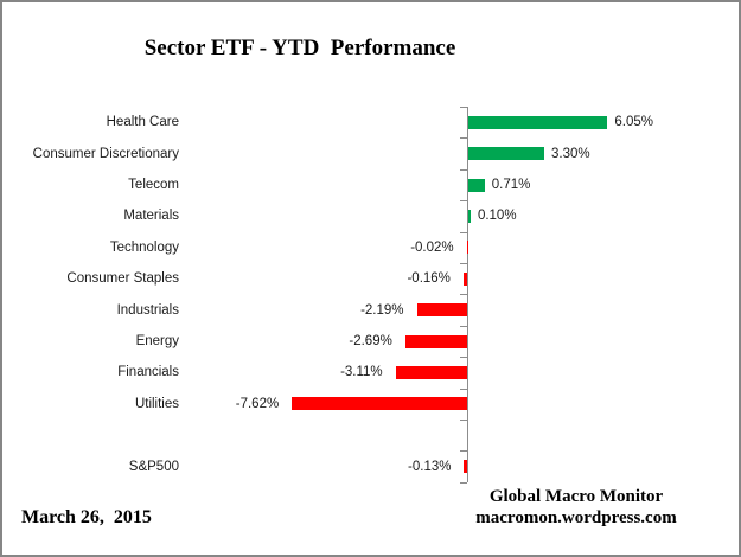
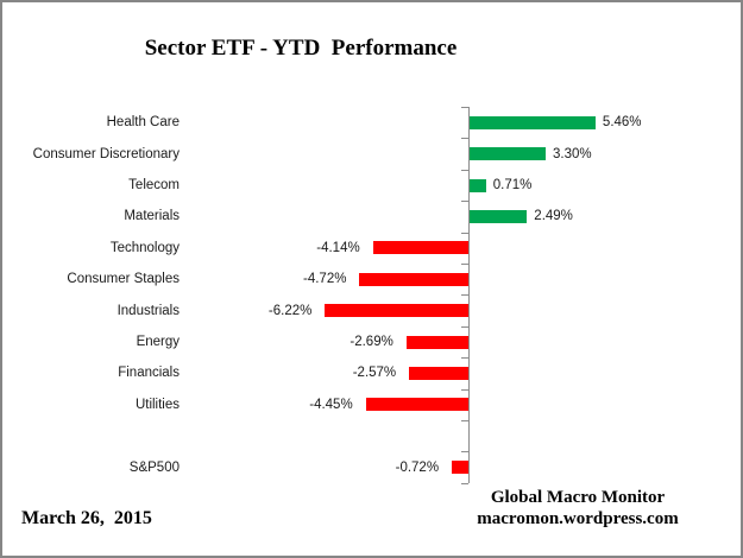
Health Care: 6.05% -> 5.46%
Materials: 0.10% -> 2.49%
Technology: -0.02% -> -4.14%
Consumer Staples: -0.16% -> -4.72%
Industrials: -2.19% -> -6.22%
Financials: -3.11% -> -2.57%
Utilities: -7.62% -> -4.45%
S&P500: -0.13% -> -0.72%
